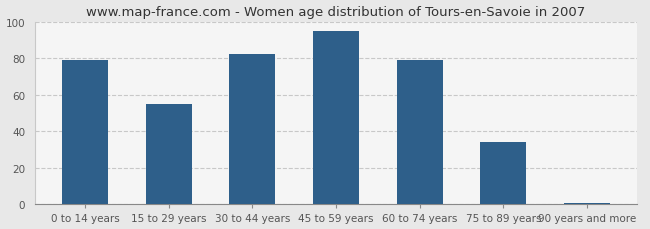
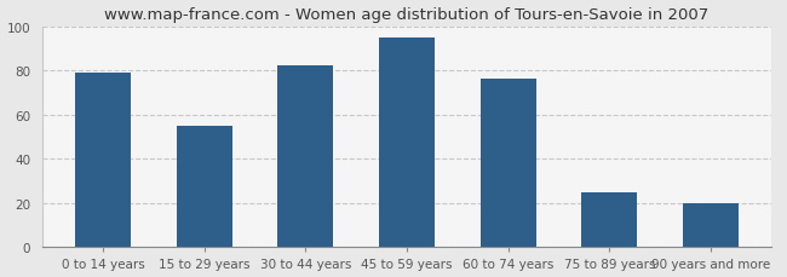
60 to 74 years: 79 -> 76
75 to 89 years: 34 -> 25
90 years and more: 1 -> 20
